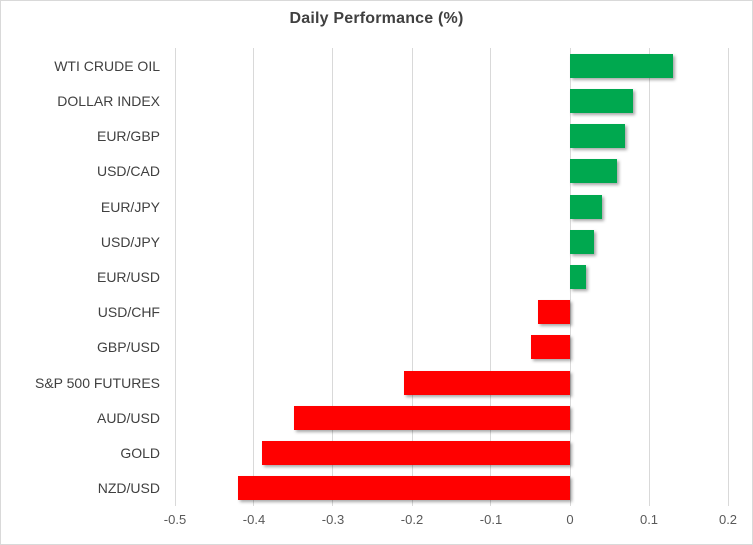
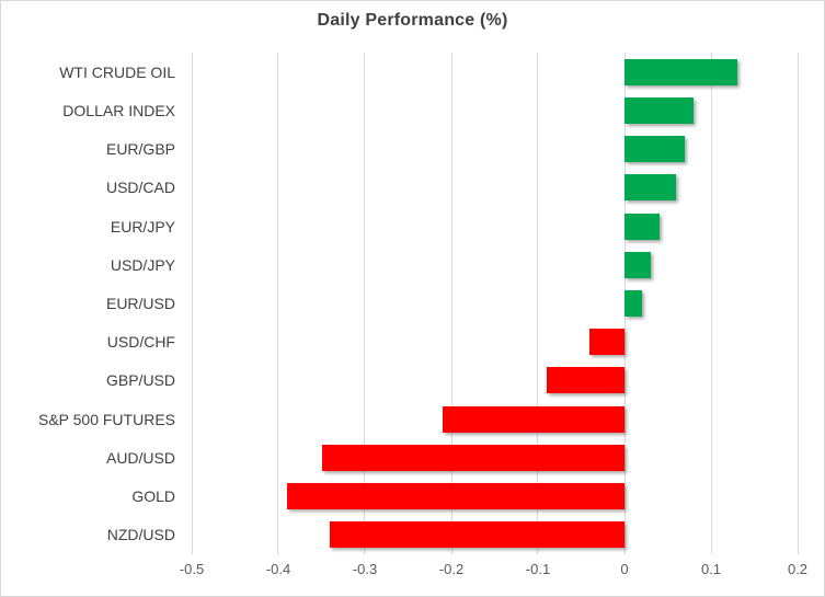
GBP/USD: -0.05 -> -0.09
NZD/USD: -0.42 -> -0.34
